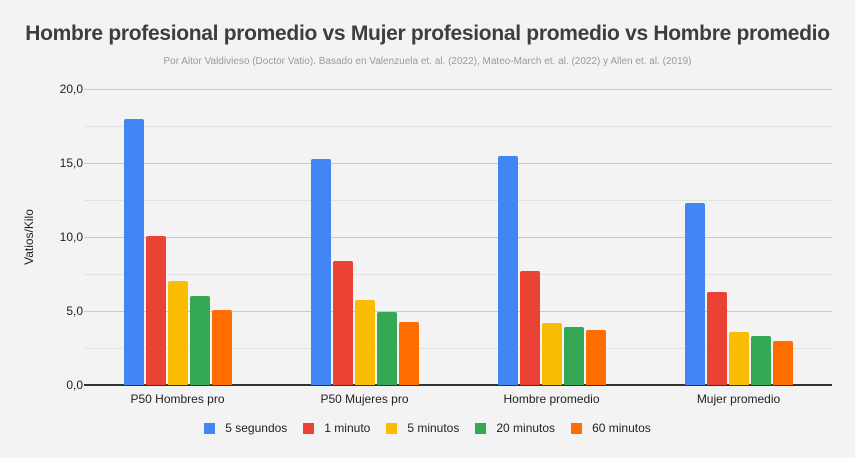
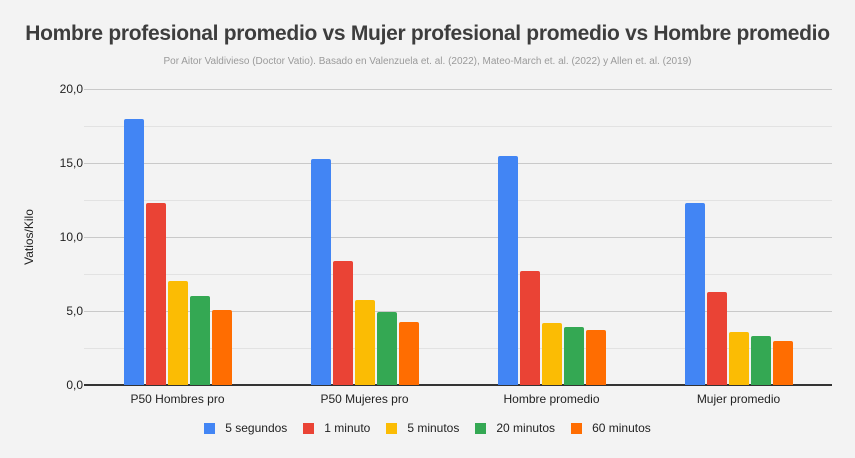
1 minuto/P50 Hombres pro: 10,1 -> 12,3
